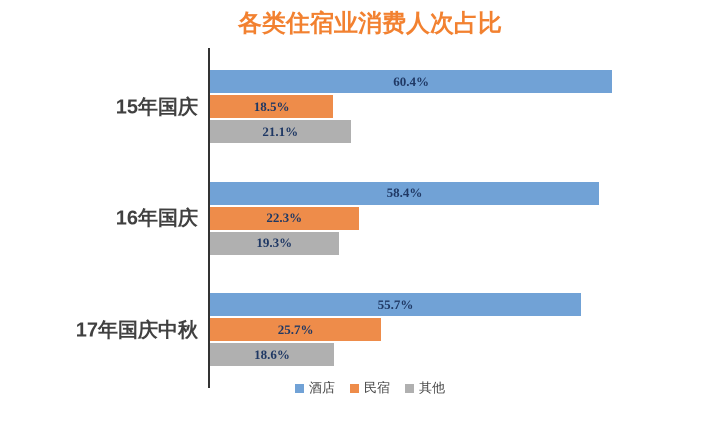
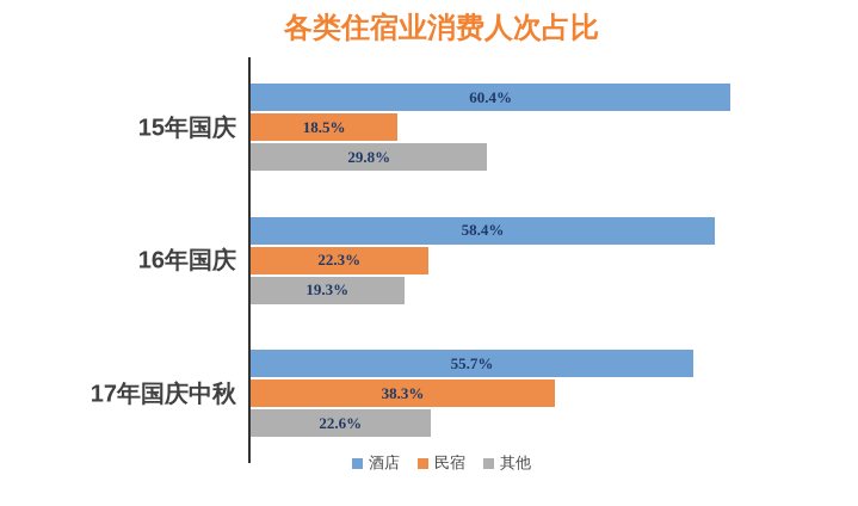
其他/15年国庆: 21.1% -> 29.8%
民宿/17年国庆中秋: 25.7% -> 38.3%
其他/17年国庆中秋: 18.6% -> 22.6%
